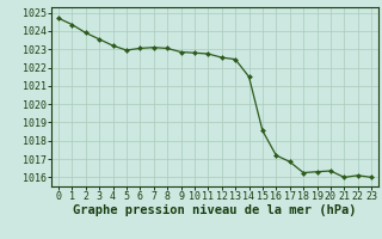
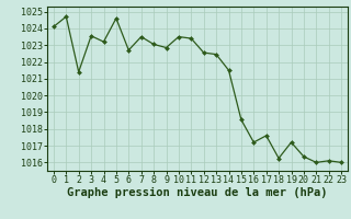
0: 1024.7 -> 1024.1
1: 1024.3 -> 1024.7
2: 1023.9 -> 1021.4
5: 1023.0 -> 1024.6
6: 1023.0 -> 1022.7
7: 1023.1 -> 1023.5
10: 1022.8 -> 1023.5
11: 1022.8 -> 1023.4
17: 1016.9 -> 1017.6
19: 1016.3 -> 1017.2
